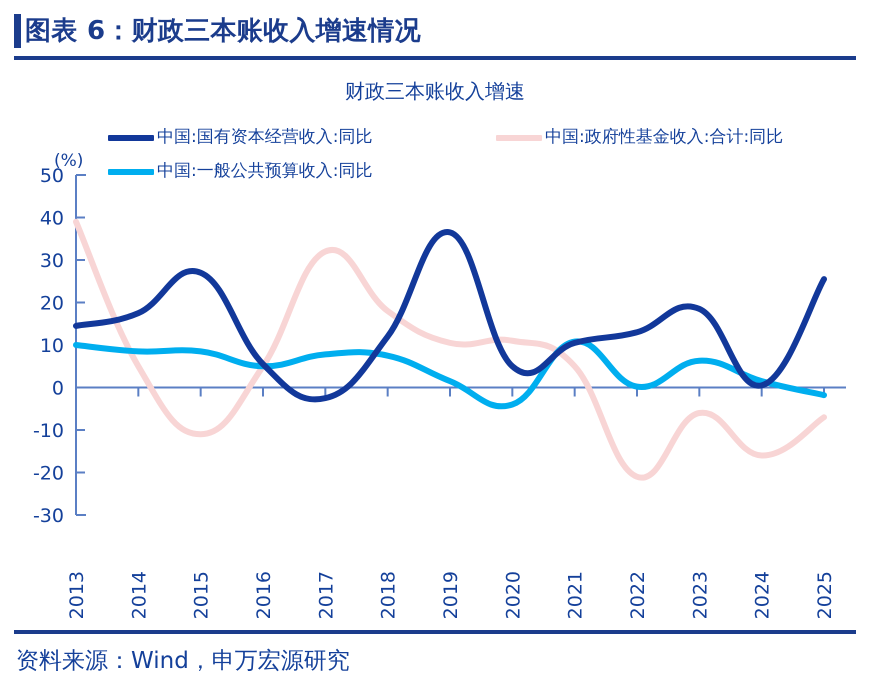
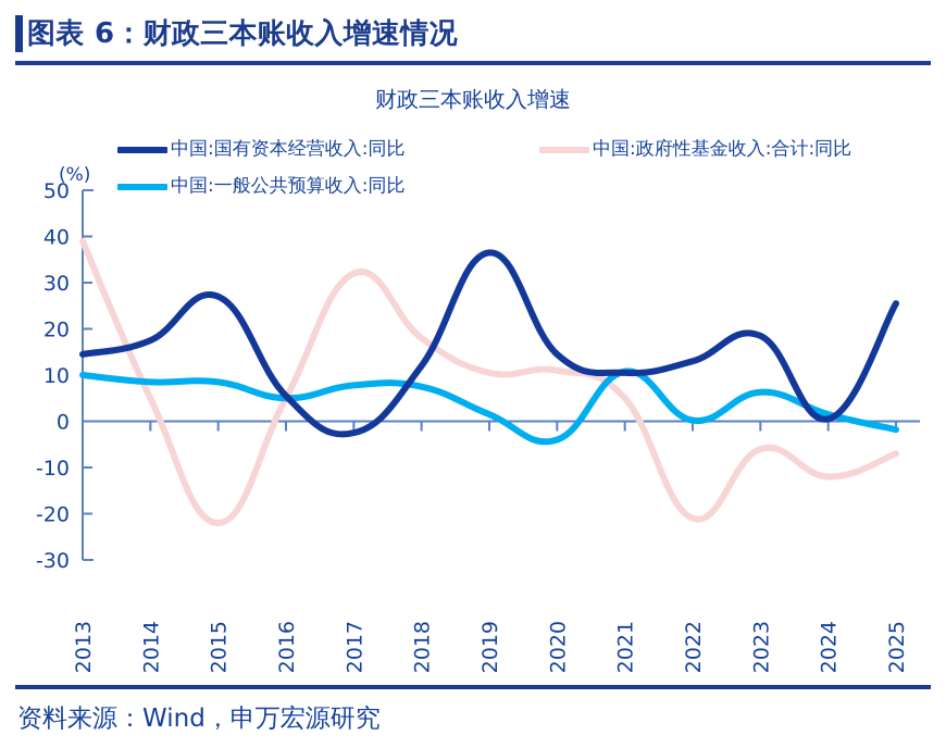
中国:政府性基金收入:合计:同比/2015: -11 -> -22
中国:国有资本经营收入:同比/2020: 5 -> 14
中国:政府性基金收入:合计:同比/2024: -16 -> -12
